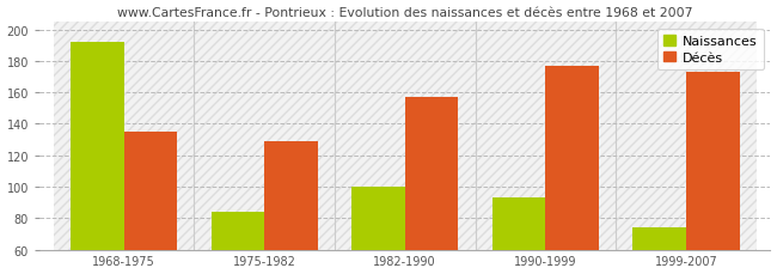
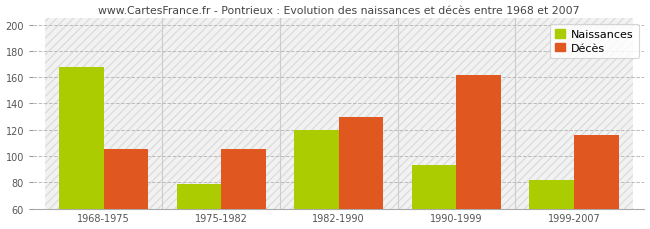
Naissances/1968-1975: 192 -> 168
Décès/1968-1975: 135 -> 105
Naissances/1975-1982: 84 -> 79
Décès/1975-1982: 129 -> 105
Naissances/1982-1990: 100 -> 120
Décès/1982-1990: 157 -> 130
Décès/1990-1999: 177 -> 162
Naissances/1999-2007: 74 -> 82
Décès/1999-2007: 173 -> 116
